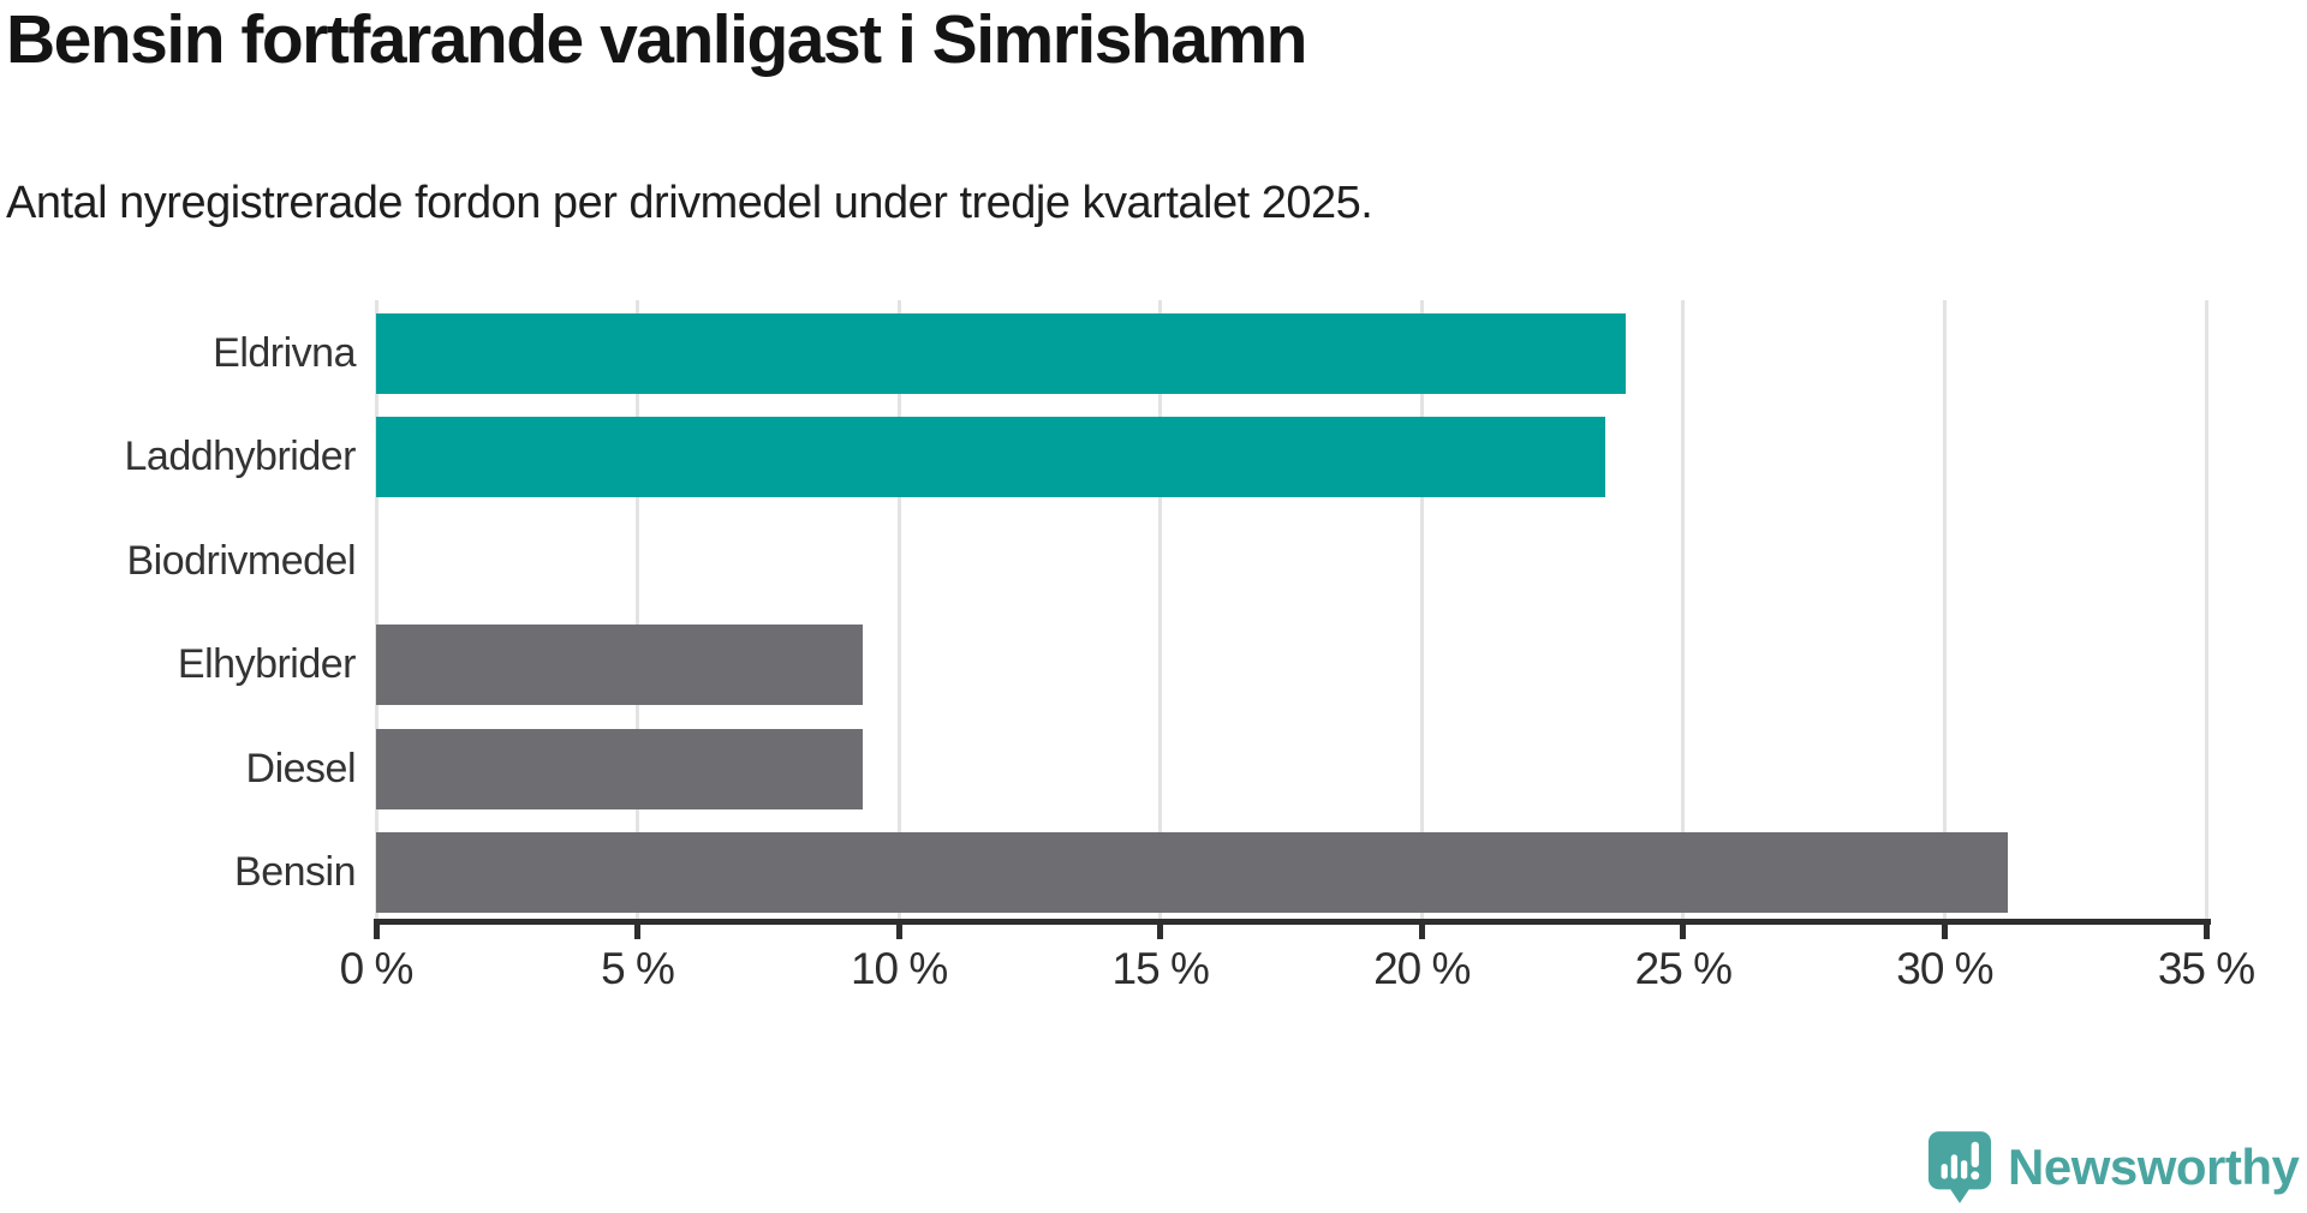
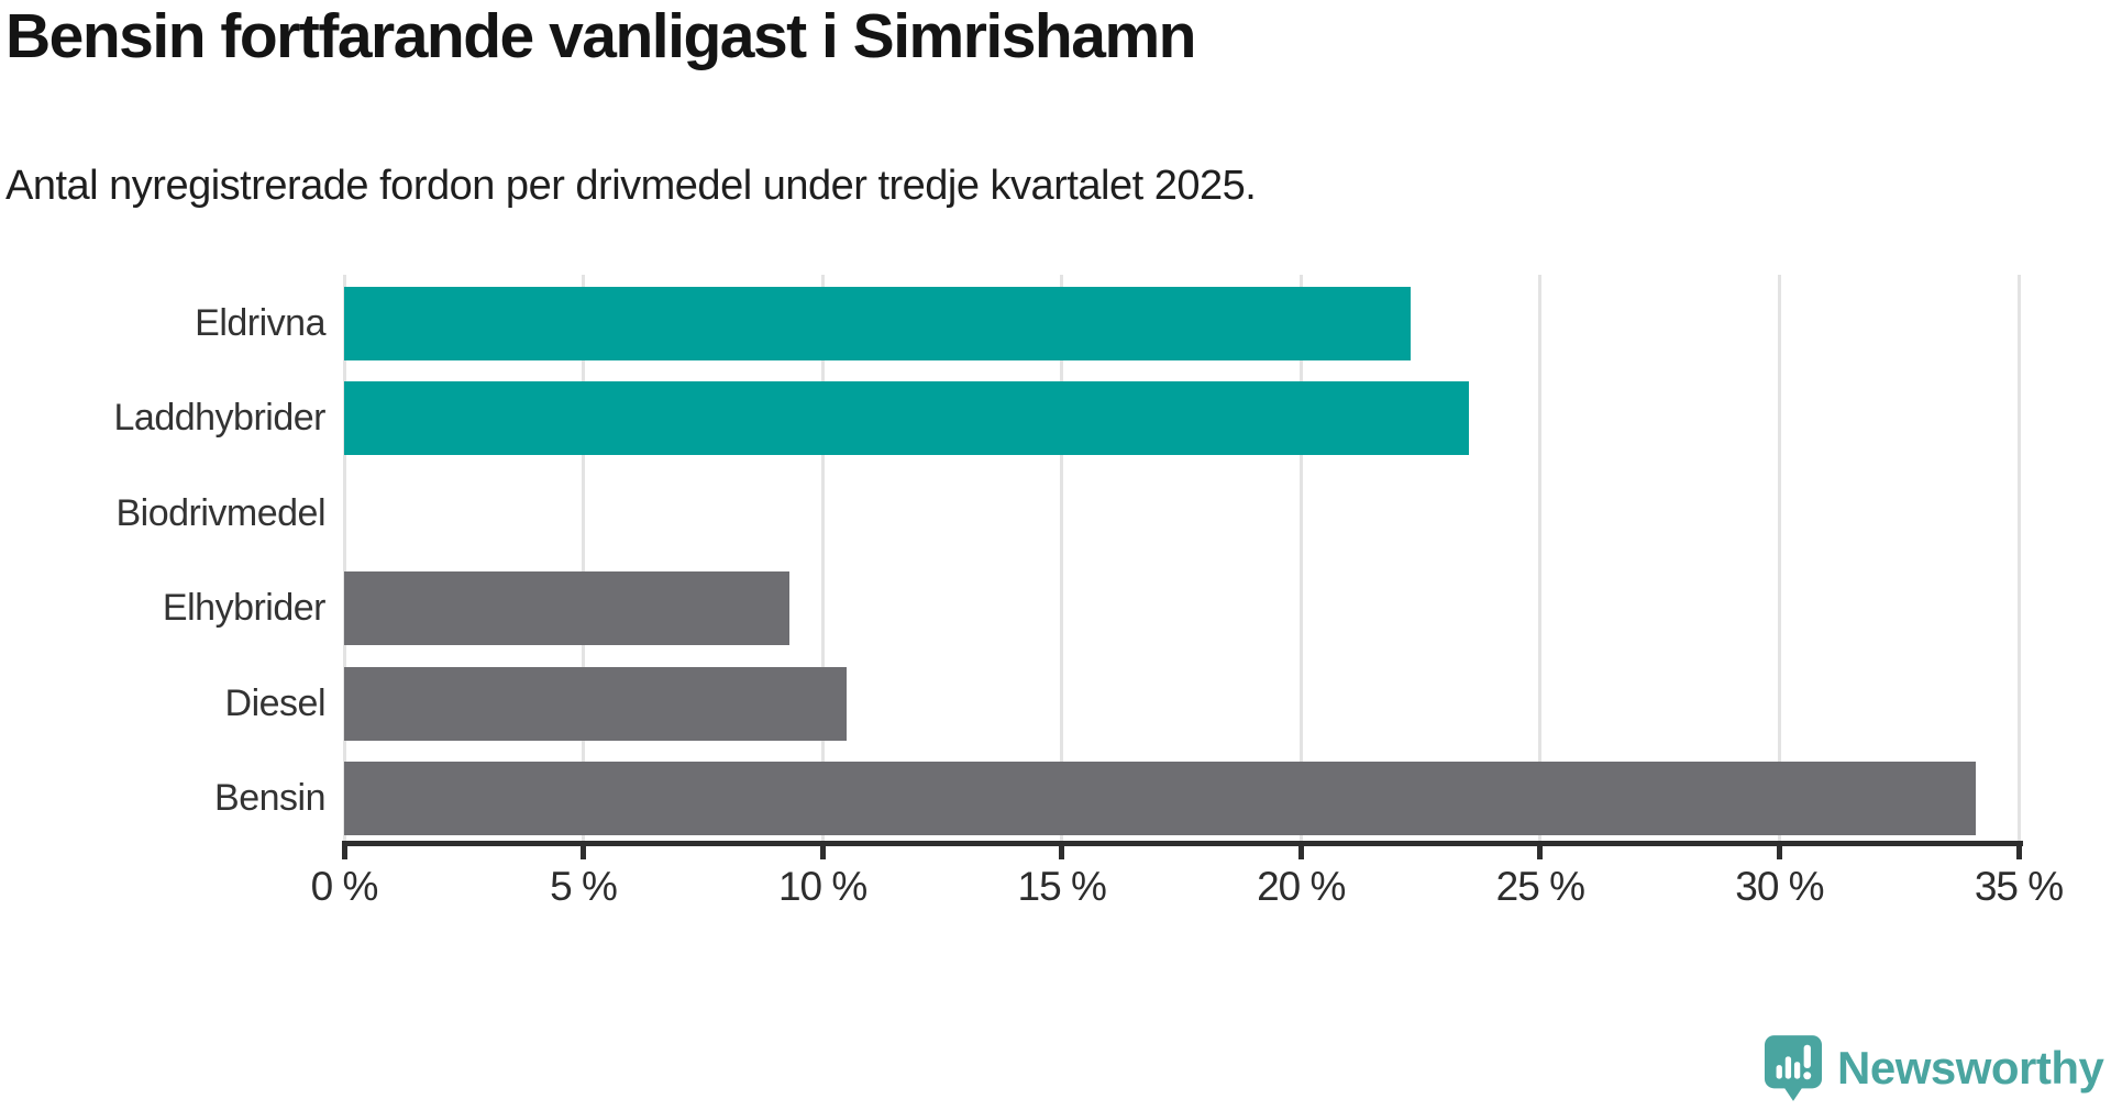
Eldrivna: 23.9% -> 22.3%
Diesel: 9.3% -> 10.5%
Bensin: 31.2% -> 34.1%
